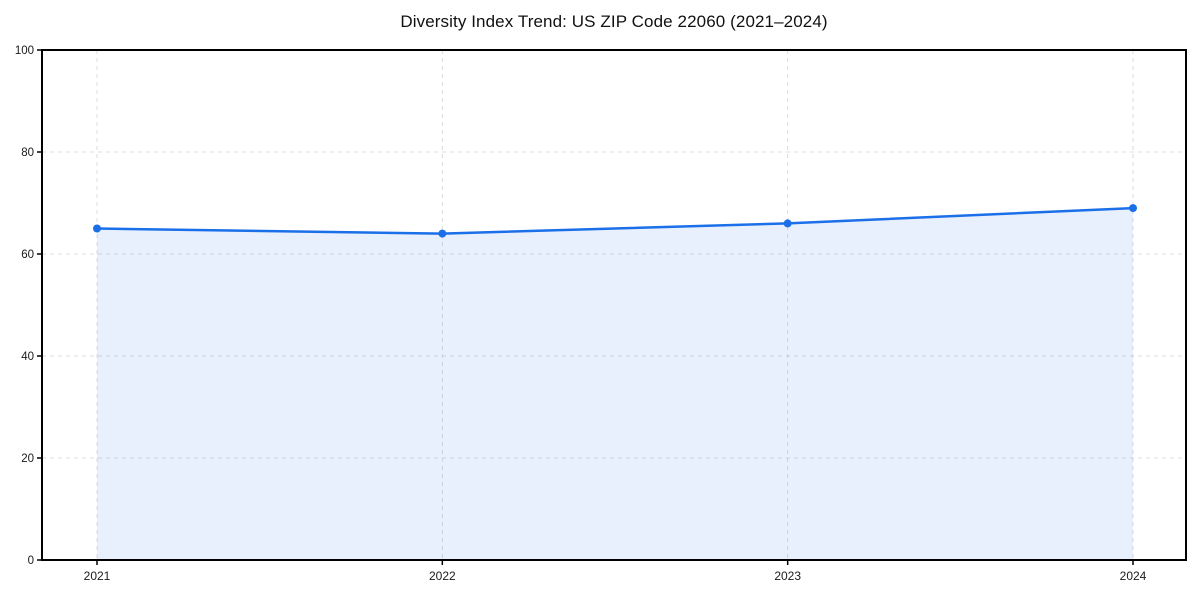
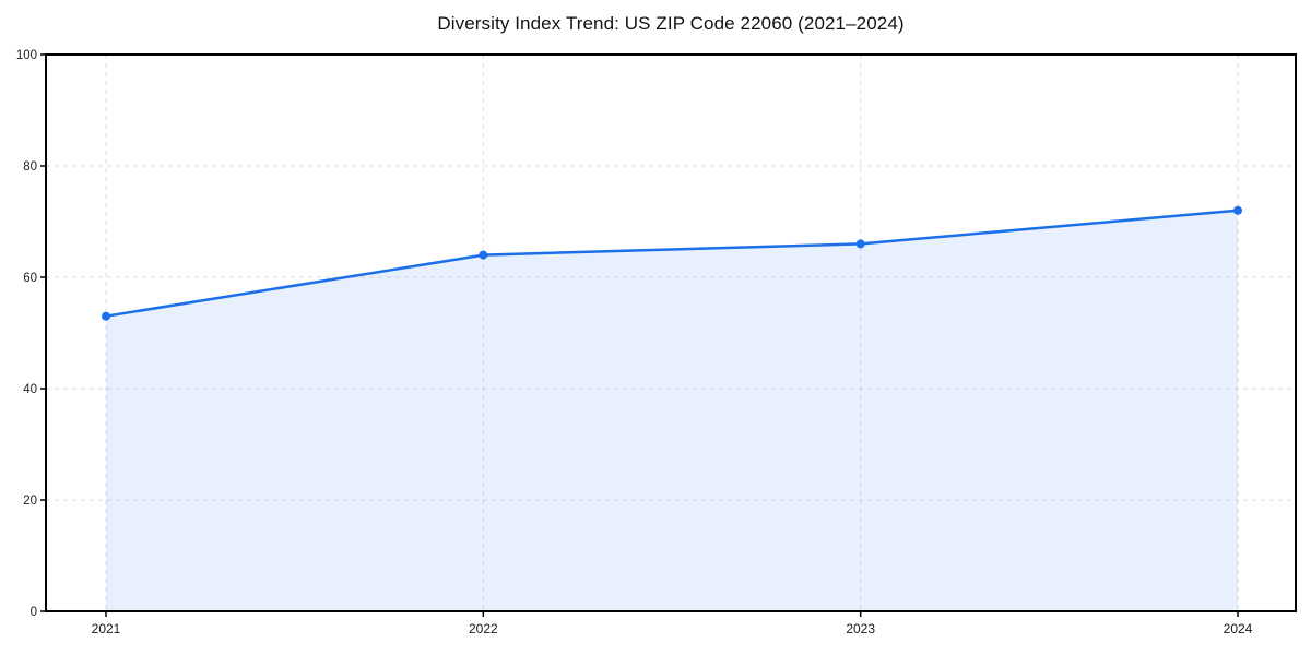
2021: 65 -> 53
2024: 69 -> 72
